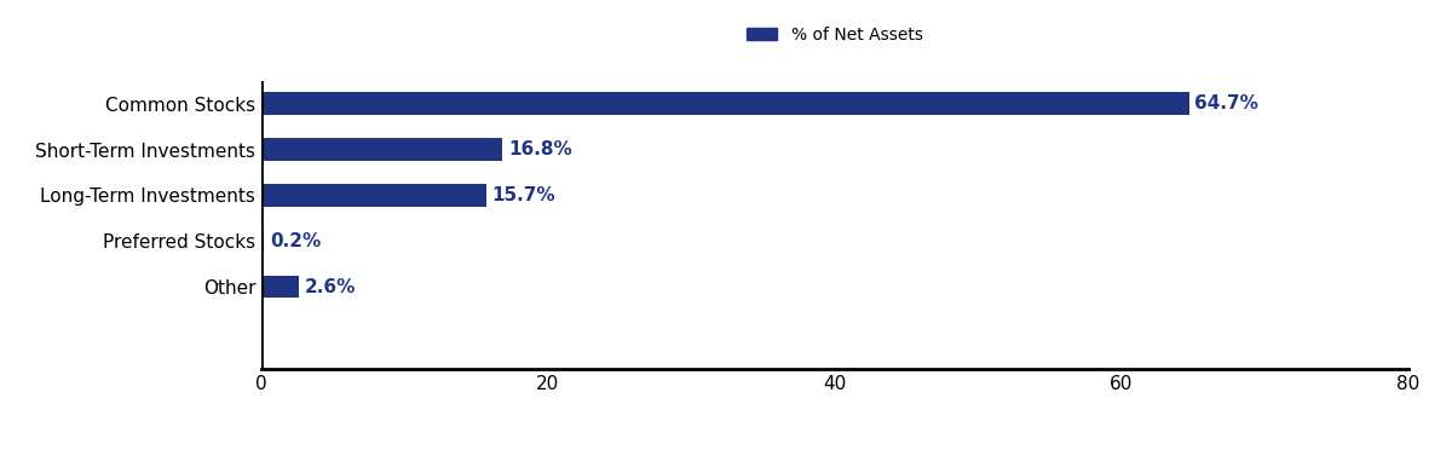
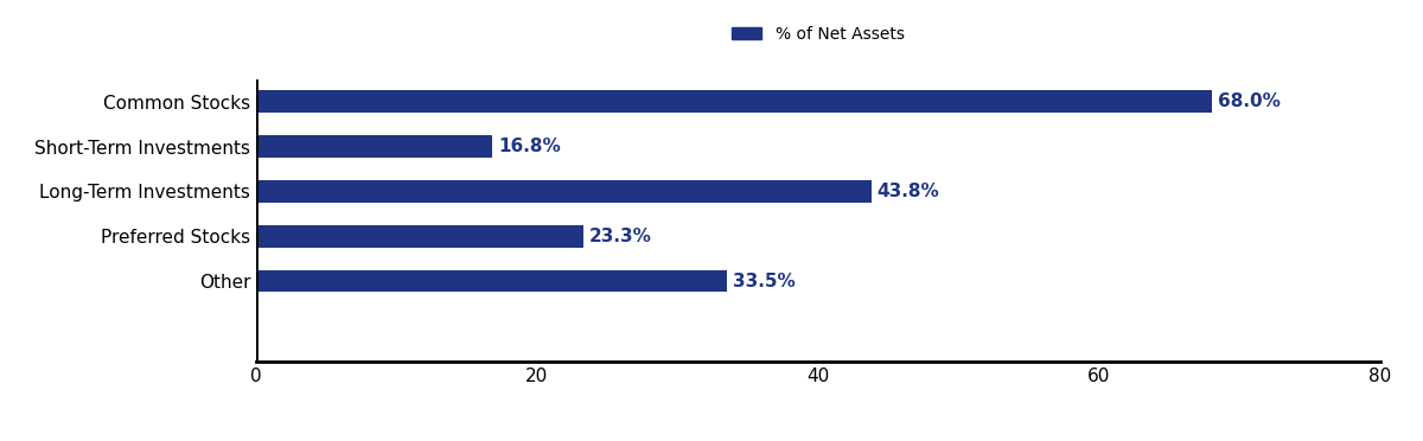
Common Stocks: 64.7% -> 68.0%
Long-Term Investments: 15.7% -> 43.8%
Preferred Stocks: 0.2% -> 23.3%
Other: 2.6% -> 33.5%
